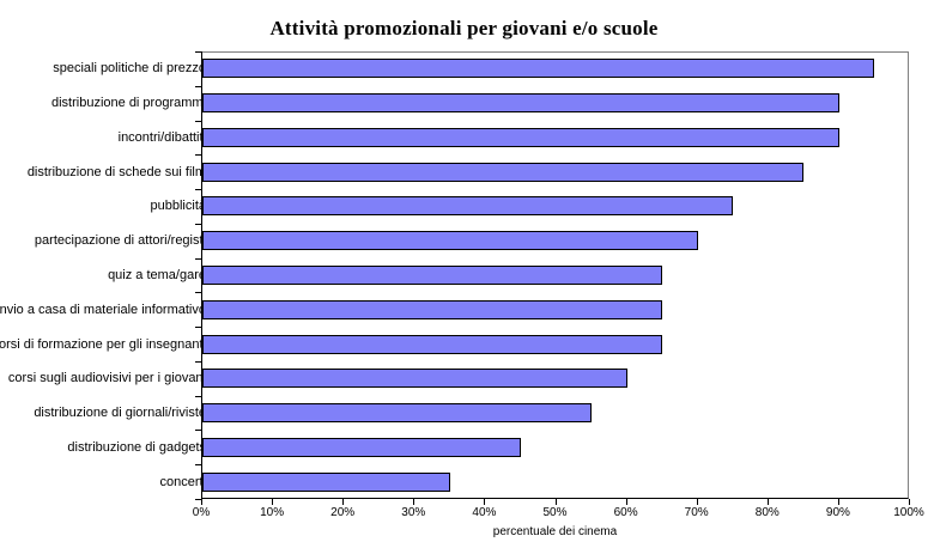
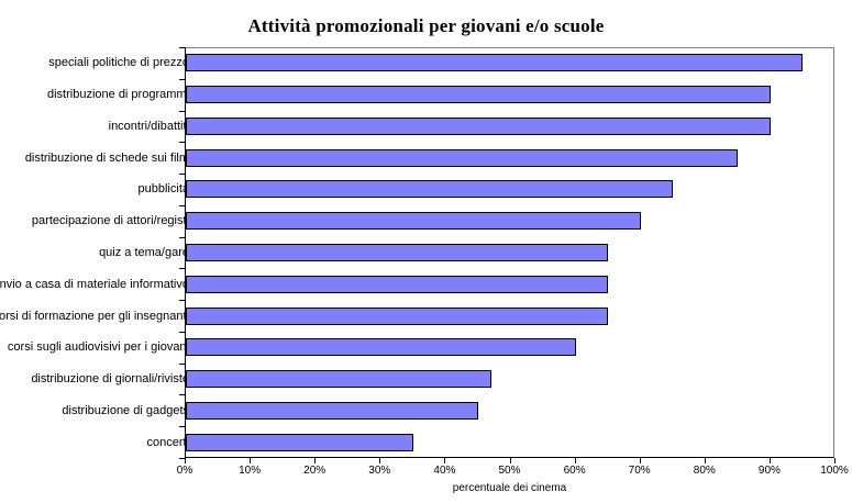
distribuzione di giornali/riviste: 55% -> 47%
